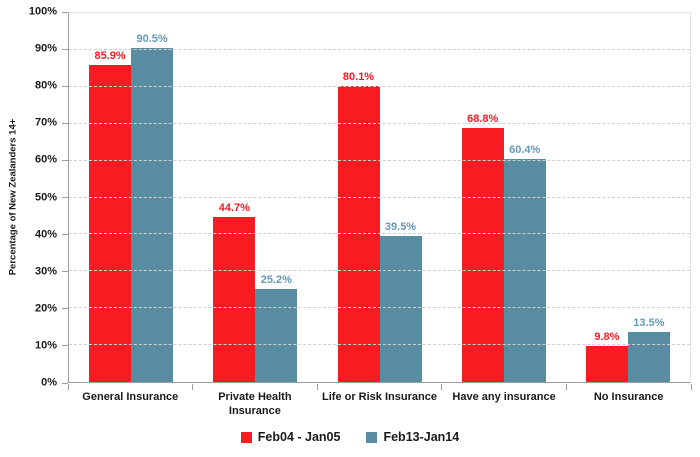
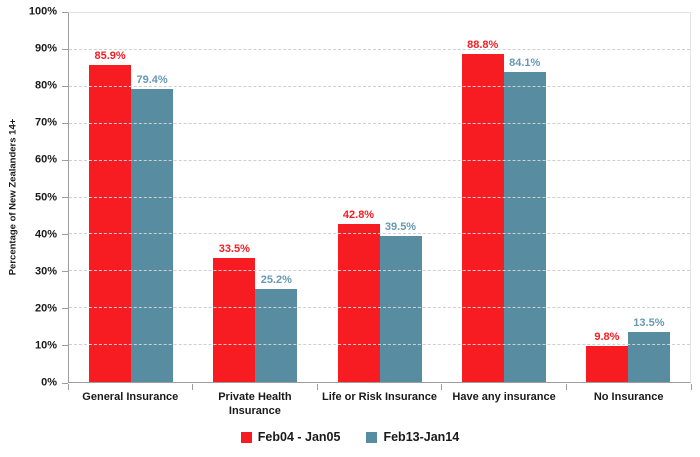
Feb13-Jan14/General Insurance: 90.5% -> 79.4%
Feb04 - Jan05/Private Health Insurance: 44.7% -> 33.5%
Feb04 - Jan05/Life or Risk Insurance: 80.1% -> 42.8%
Feb04 - Jan05/Have any insurance: 68.8% -> 88.8%
Feb13-Jan14/Have any insurance: 60.4% -> 84.1%
